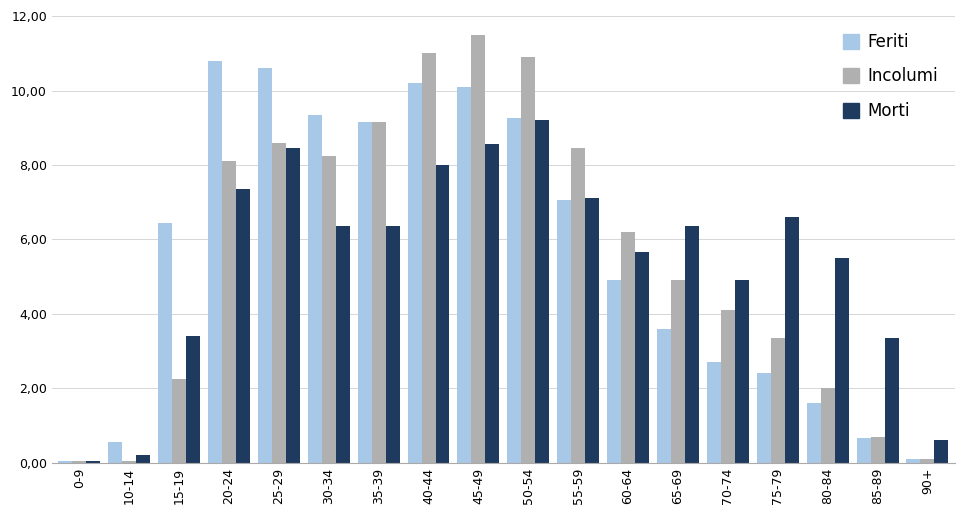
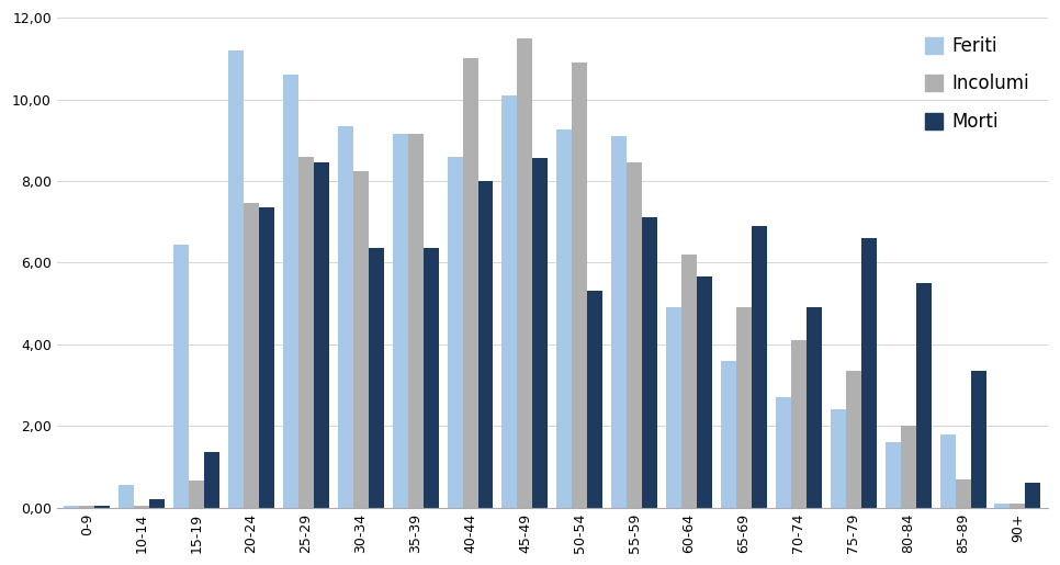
Incolumi/15-19: 2,25 -> 0,65
Morti/15-19: 3,40 -> 1,35
Feriti/20-24: 10,80 -> 11,20
Incolumi/20-24: 8,10 -> 7,45
Feriti/40-44: 10,20 -> 8,60
Morti/50-54: 9,20 -> 5,30
Feriti/55-59: 7,05 -> 9,10
Morti/65-69: 6,35 -> 6,90
Feriti/85-89: 0,65 -> 1,80
